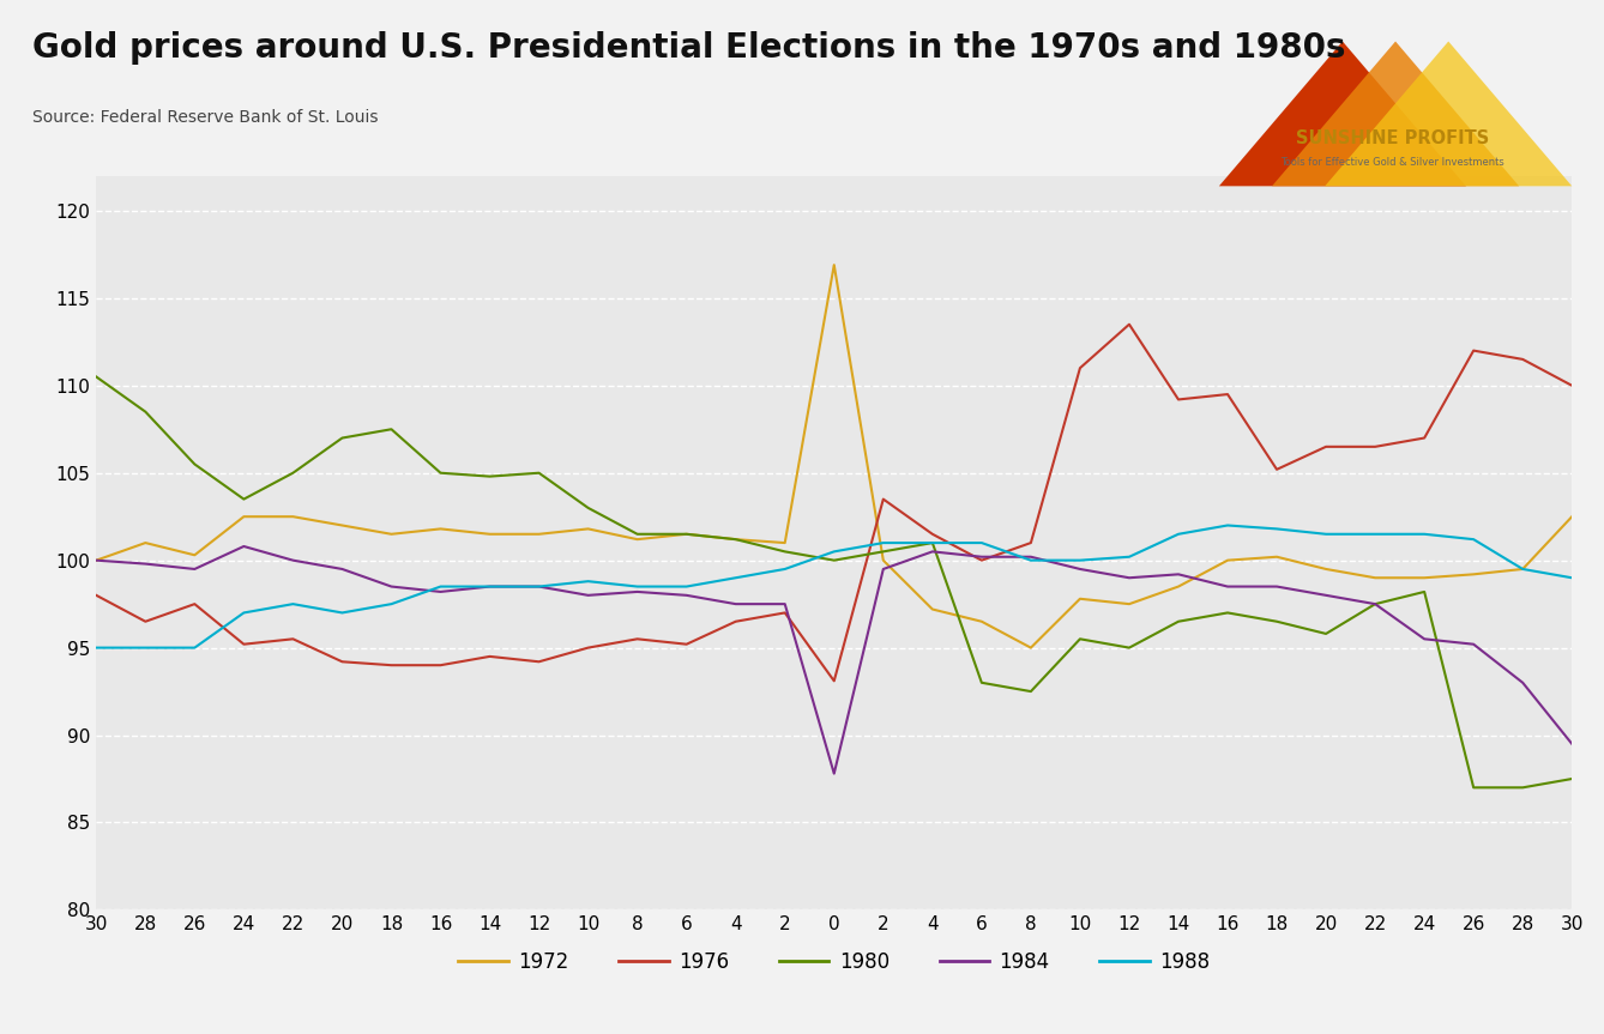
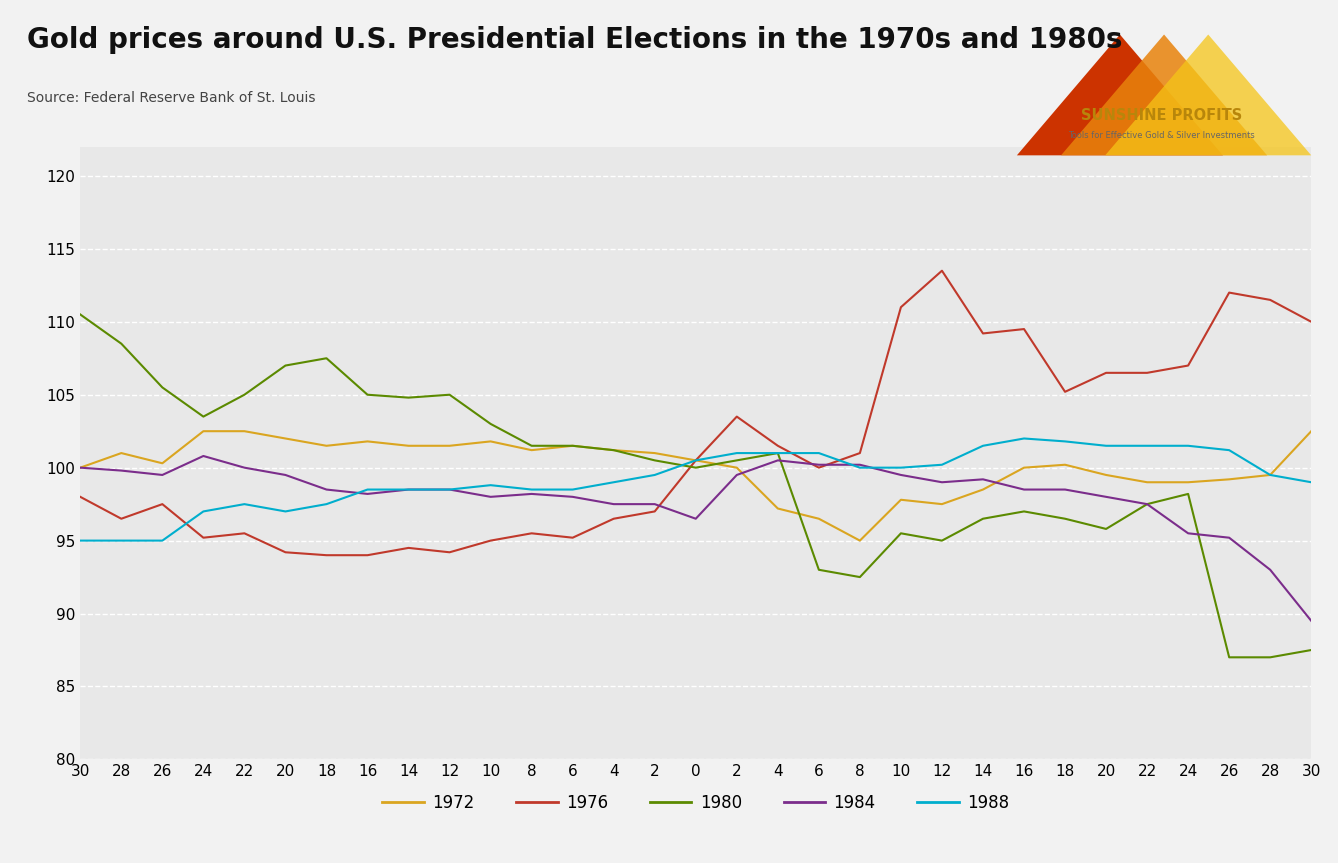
1972/0: 116.9 -> 100.5
1976/0: 93.1 -> 100.5
1984/0: 87.8 -> 96.5
